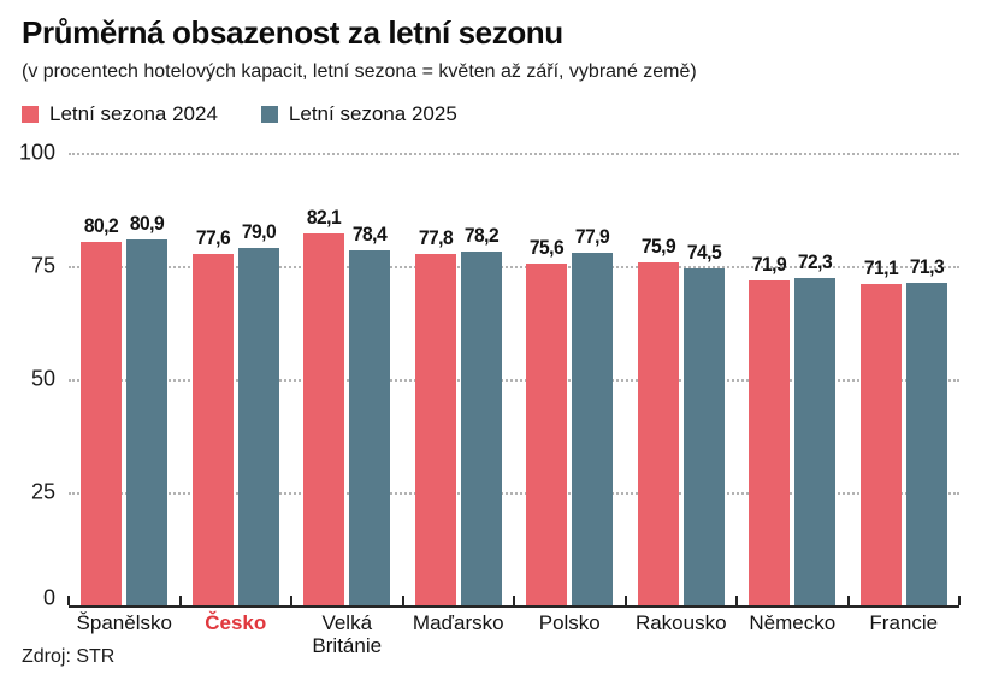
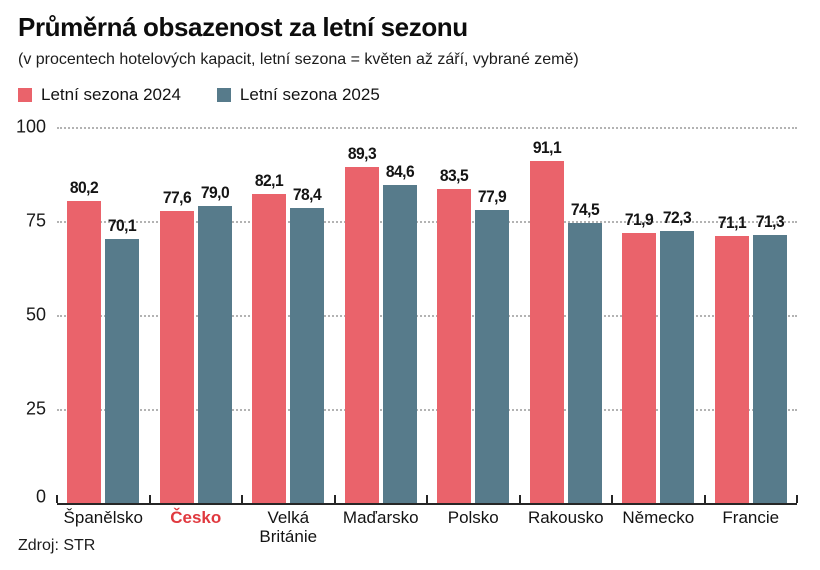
Letní sezona 2025/Španělsko: 80,9 -> 70,1
Letní sezona 2024/Maďarsko: 77,8 -> 89,3
Letní sezona 2025/Maďarsko: 78,2 -> 84,6
Letní sezona 2024/Polsko: 75,6 -> 83,5
Letní sezona 2024/Rakousko: 75,9 -> 91,1
